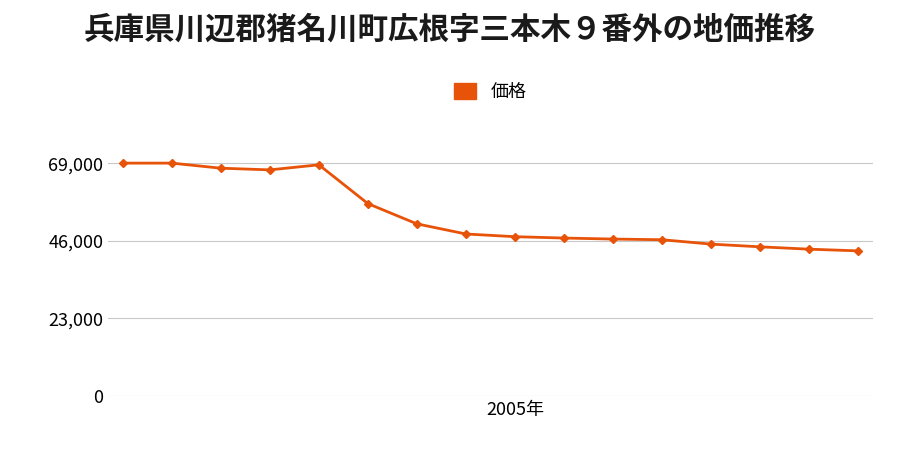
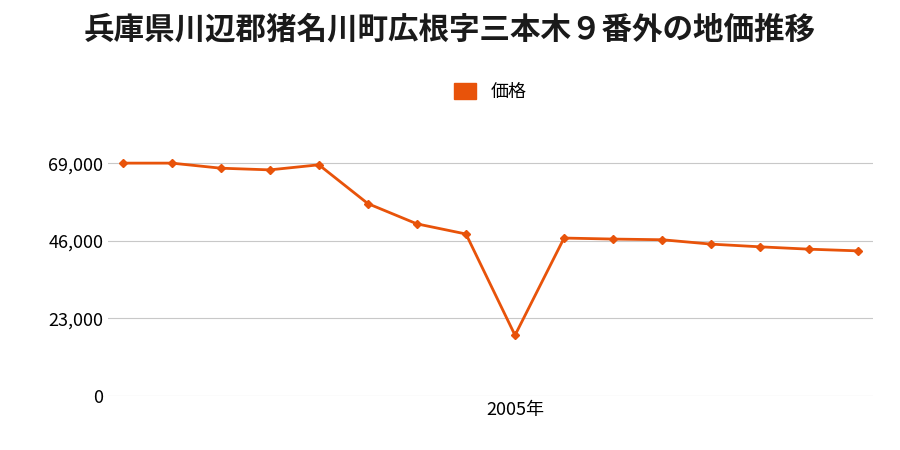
2005年: 47,200 -> 18,000
